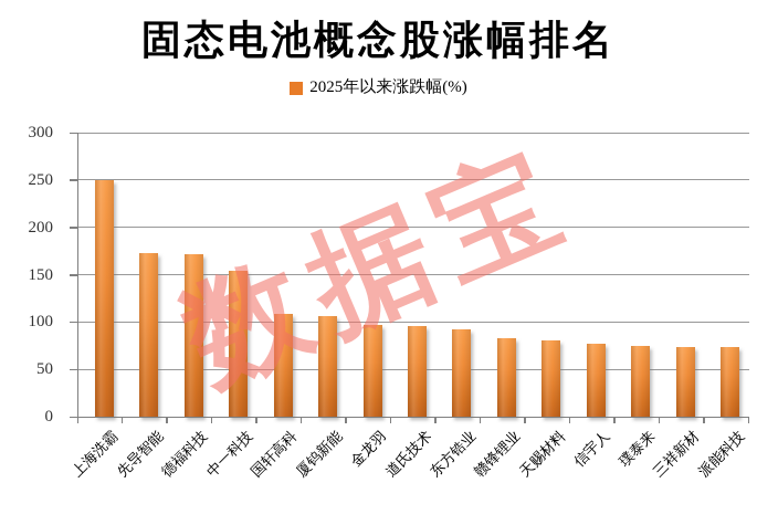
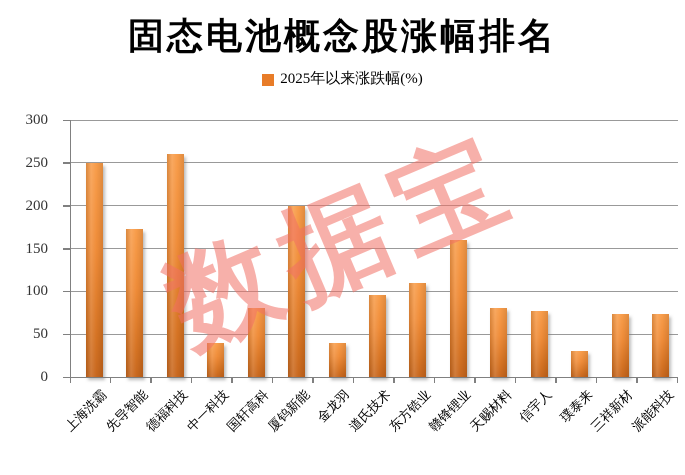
德福科技: 170 -> 260
中一科技: 150 -> 40
国轩高科: 110 -> 80
厦钨新能: 110 -> 200
金龙羽: 100 -> 40
东方锆业: 90 -> 110
赣锋锂业: 80 -> 160
璞泰来: 80 -> 30
